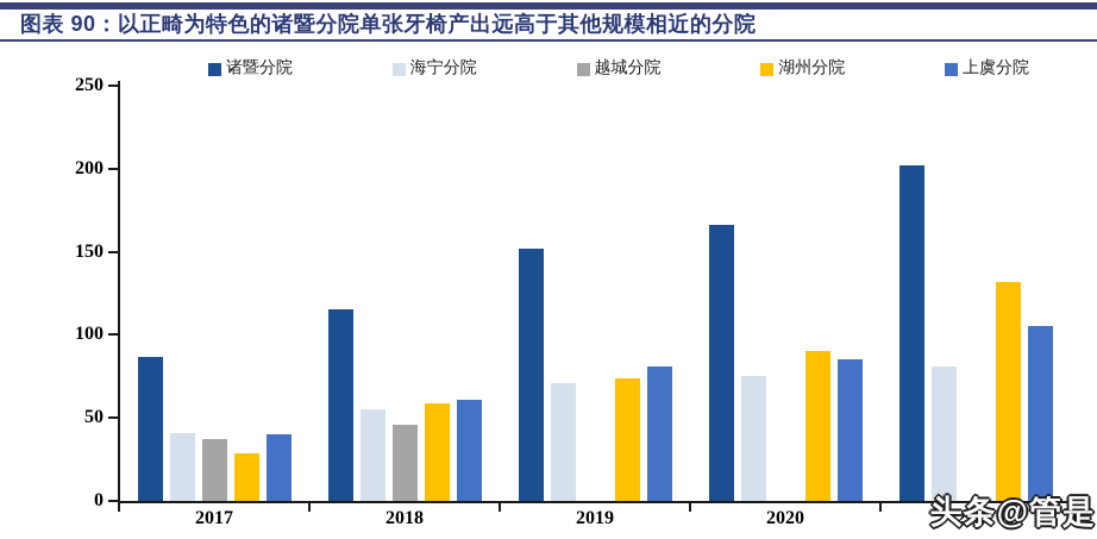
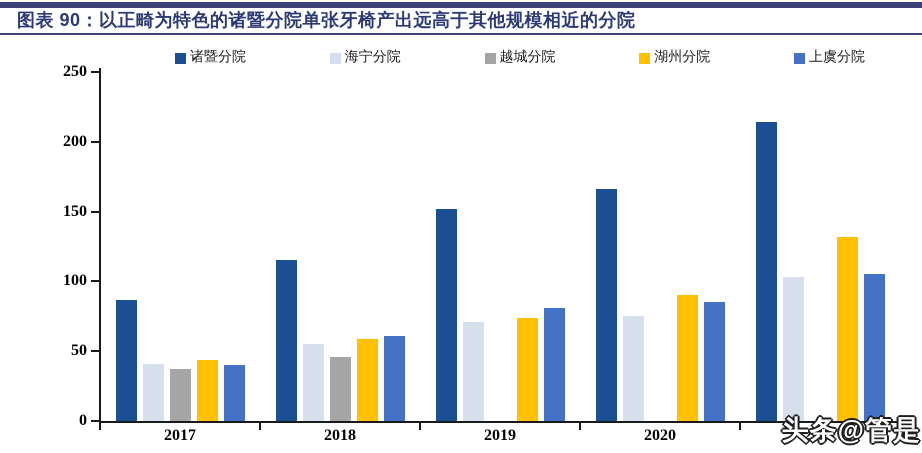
湖州分院/2017: 29 -> 44
诸暨分院/2021: 202 -> 214
海宁分院/2021: 81 -> 103
